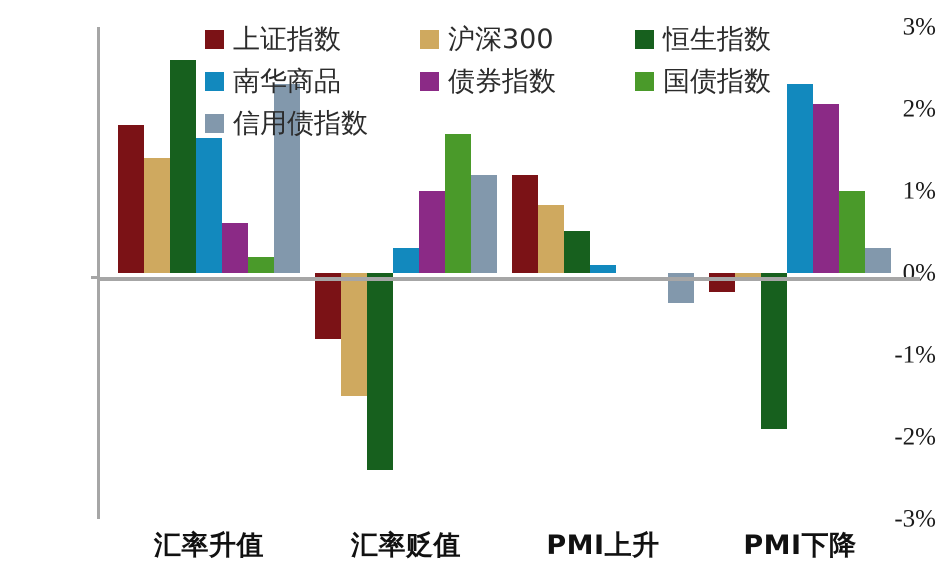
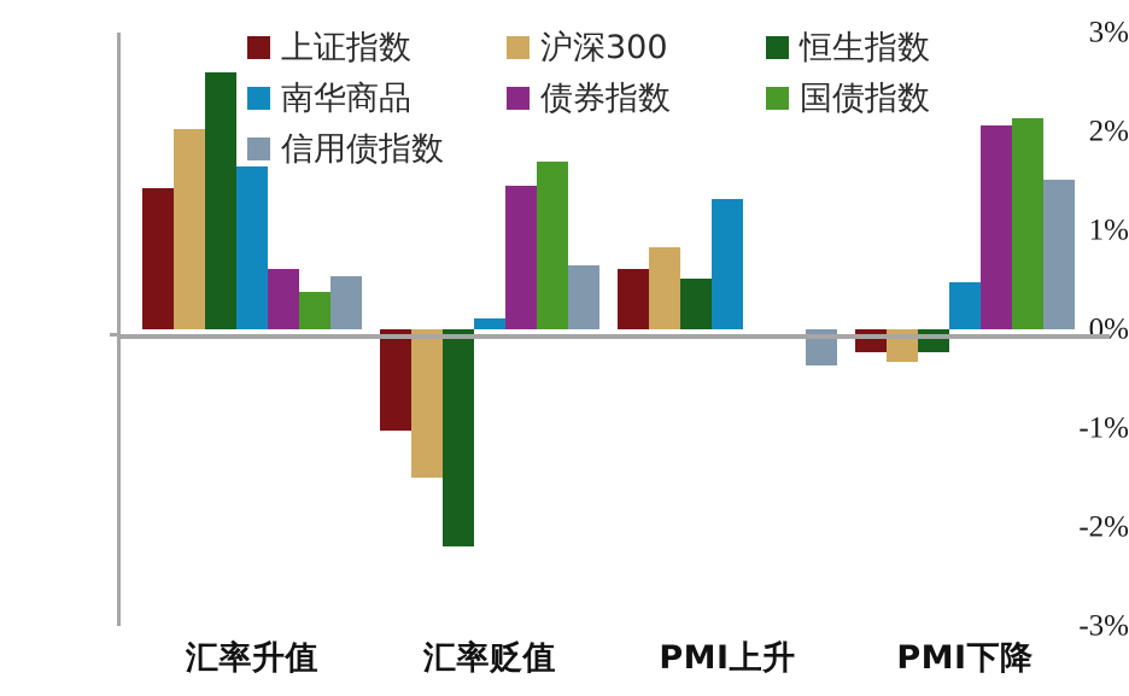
上证指数/汇率升值: 1.8% -> 1.4%
沪深300/汇率升值: 1.4% -> 2.0%
国债指数/汇率升值: 0.2% -> 0.4%
信用债指数/汇率升值: 2.3% -> 0.5%
上证指数/汇率贬值: -0.8% -> -1.0%
恒生指数/汇率贬值: -2.4% -> -2.2%
南华商品/汇率贬值: 0.3% -> 0.1%
债券指数/汇率贬值: 1.0% -> 1.4%
信用债指数/汇率贬值: 1.2% -> 0.7%
上证指数/PMI上升: 1.2% -> 0.6%
南华商品/PMI上升: 0.1% -> 1.3%
沪深300/PMI下降: -0.1% -> -0.3%
恒生指数/PMI下降: -1.9% -> -0.2%
南华商品/PMI下降: 2.3% -> 0.5%
国债指数/PMI下降: 1.0% -> 2.1%
信用债指数/PMI下降: 0.3% -> 1.5%
